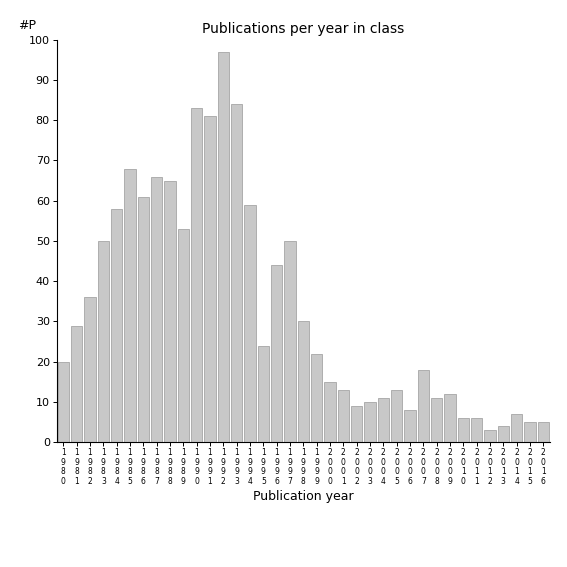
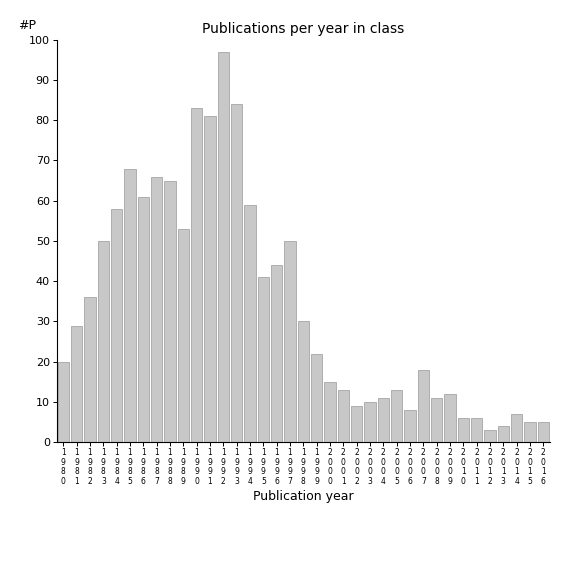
1 9 9 5: 24 -> 41
